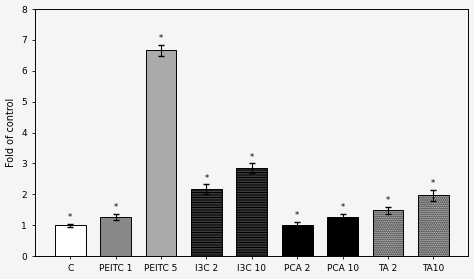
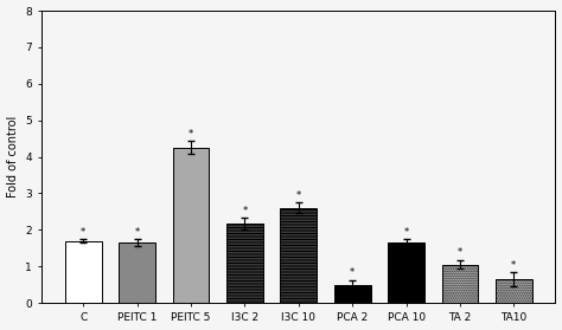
C: 1.00 -> 1.70
PEITC 1: 1.27 -> 1.65
PEITC 5: 6.67 -> 4.25
I3C 10: 2.85 -> 2.60
PCA 2: 1.00 -> 0.50
PCA 10: 1.27 -> 1.65
TA 2: 1.48 -> 1.05
TA10: 1.97 -> 0.65
